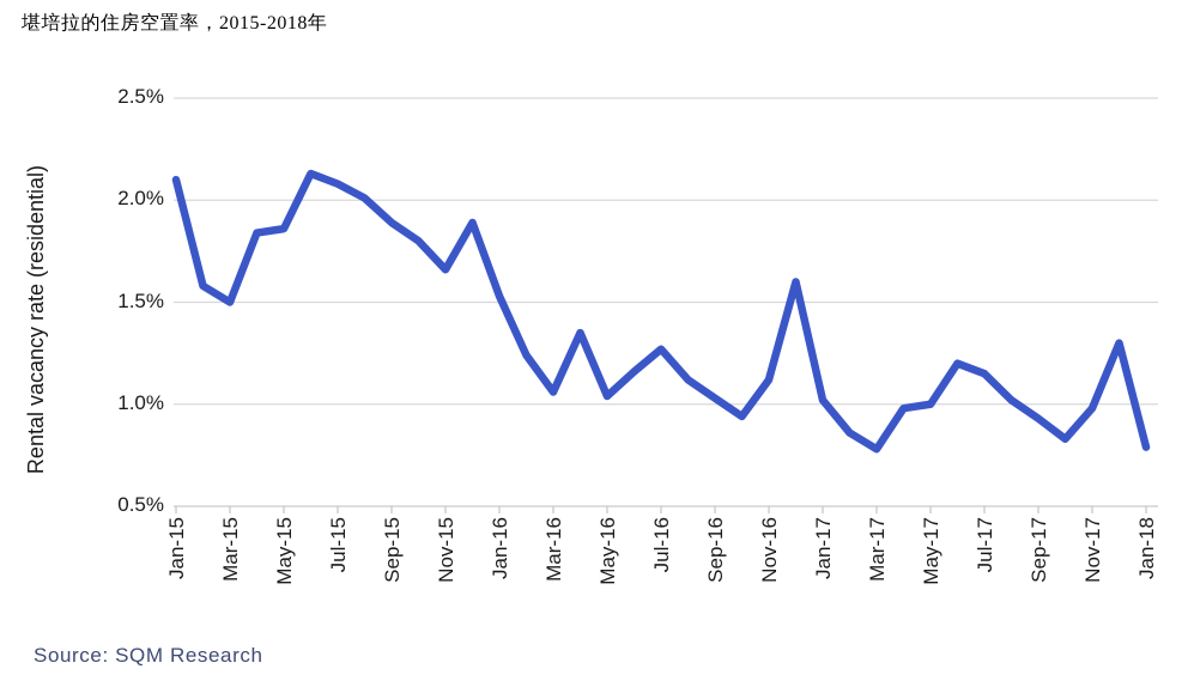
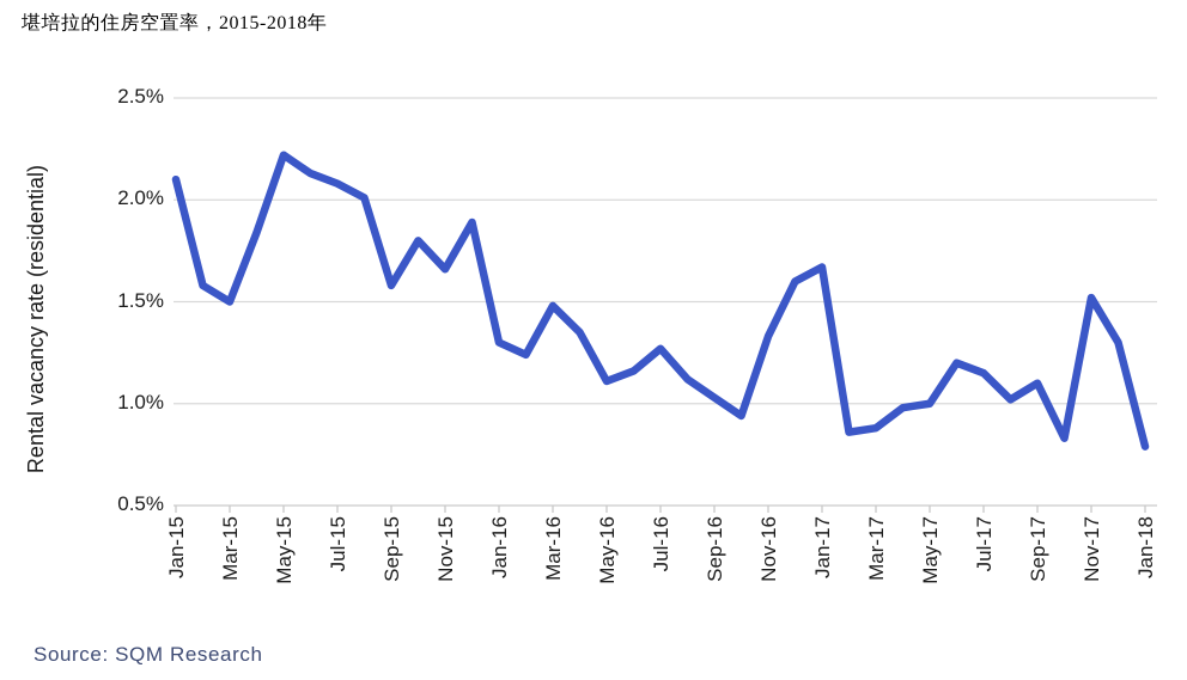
May-15: 1.86% -> 2.22%
Sep-15: 1.89% -> 1.58%
Jan-16: 1.53% -> 1.30%
Mar-16: 1.06% -> 1.48%
May-16: 1.04% -> 1.11%
Nov-16: 1.12% -> 1.33%
Jan-17: 1.02% -> 1.67%
Mar-17: 0.78% -> 0.88%
Sep-17: 0.93% -> 1.10%
Nov-17: 0.98% -> 1.52%
